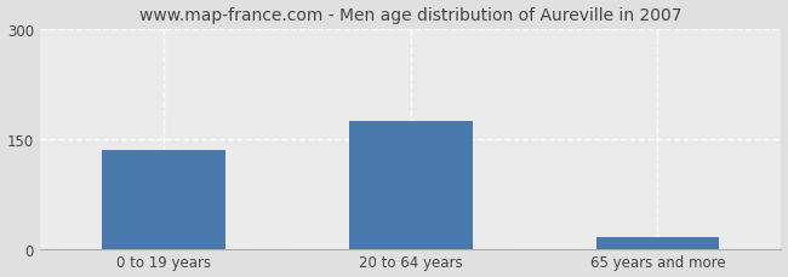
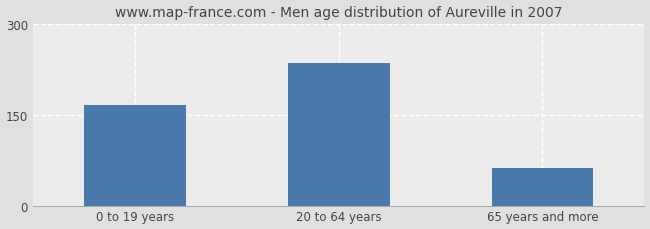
0 to 19 years: 135 -> 166
20 to 64 years: 175 -> 236
65 years and more: 15 -> 62
